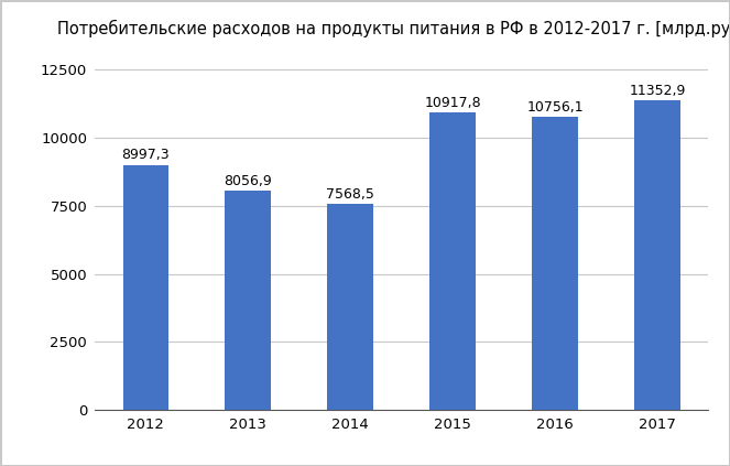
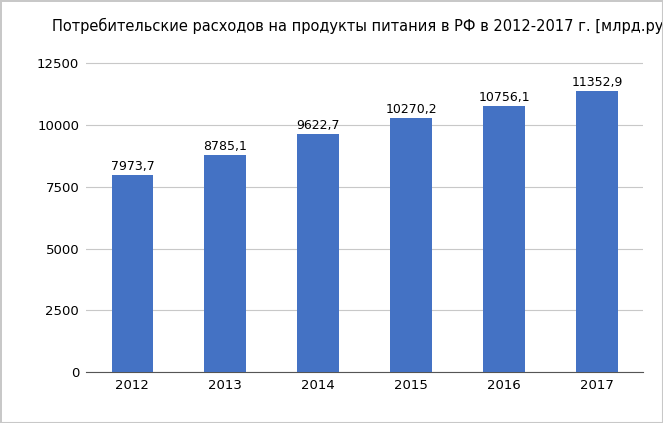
2012: 8997,3 -> 7973,7
2013: 8056,9 -> 8785,1
2014: 7568,5 -> 9622,7
2015: 10917,8 -> 10270,2
